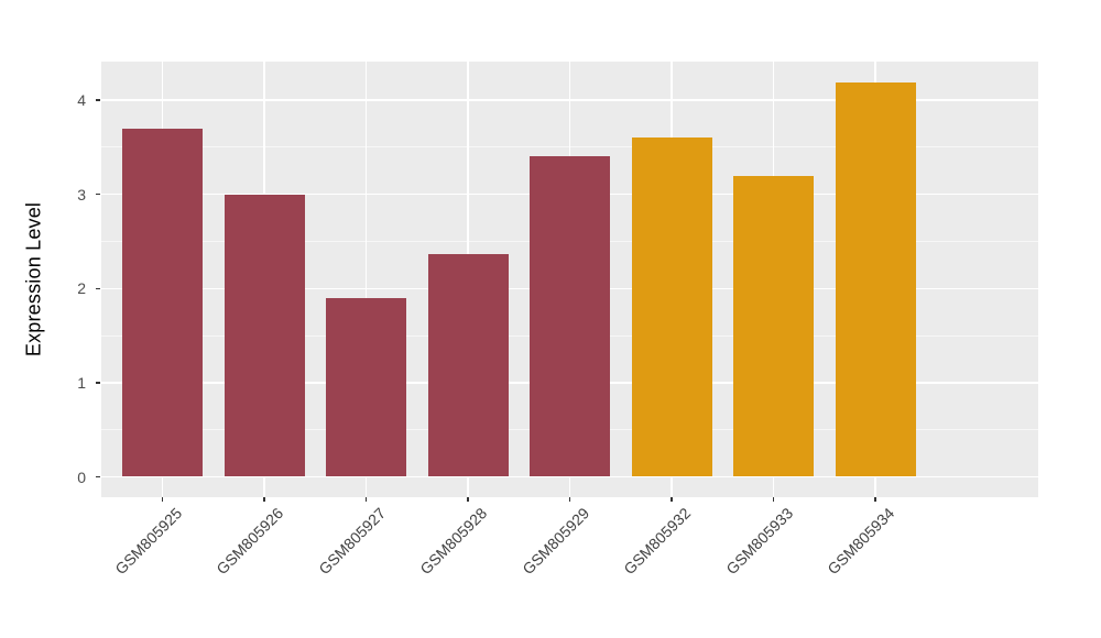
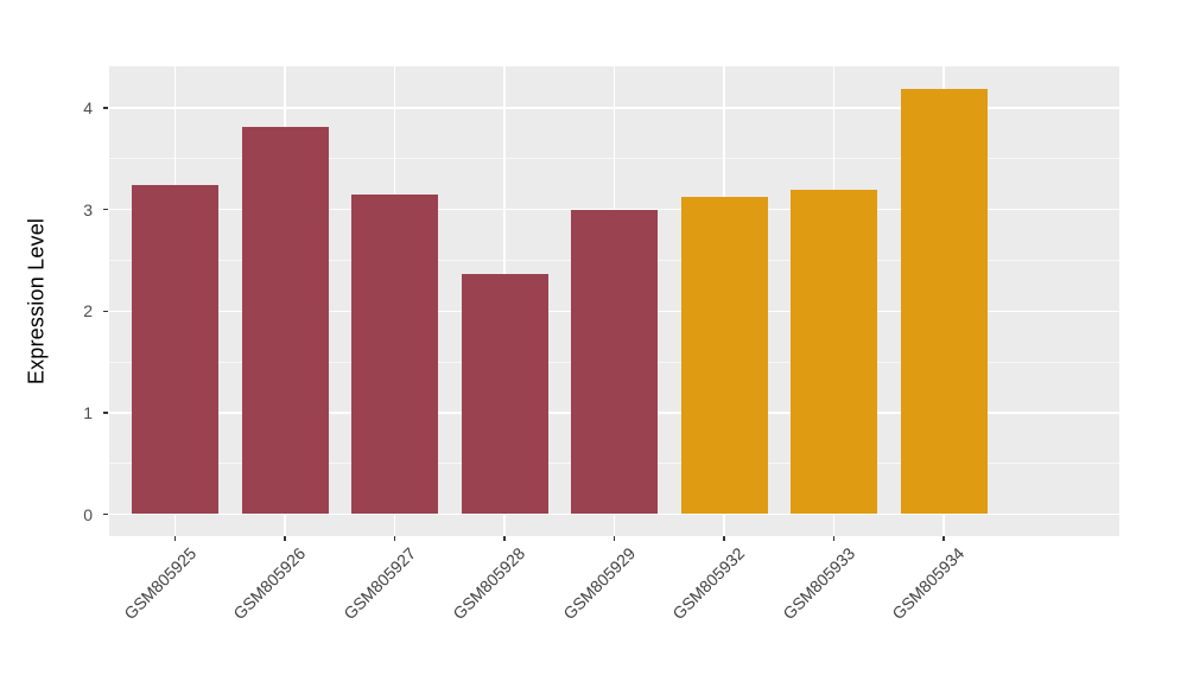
GSM805925: 3.7 -> 3.2
GSM805926: 3.0 -> 3.8
GSM805927: 1.9 -> 3.1
GSM805929: 3.4 -> 3.0
GSM805932: 3.6 -> 3.1
